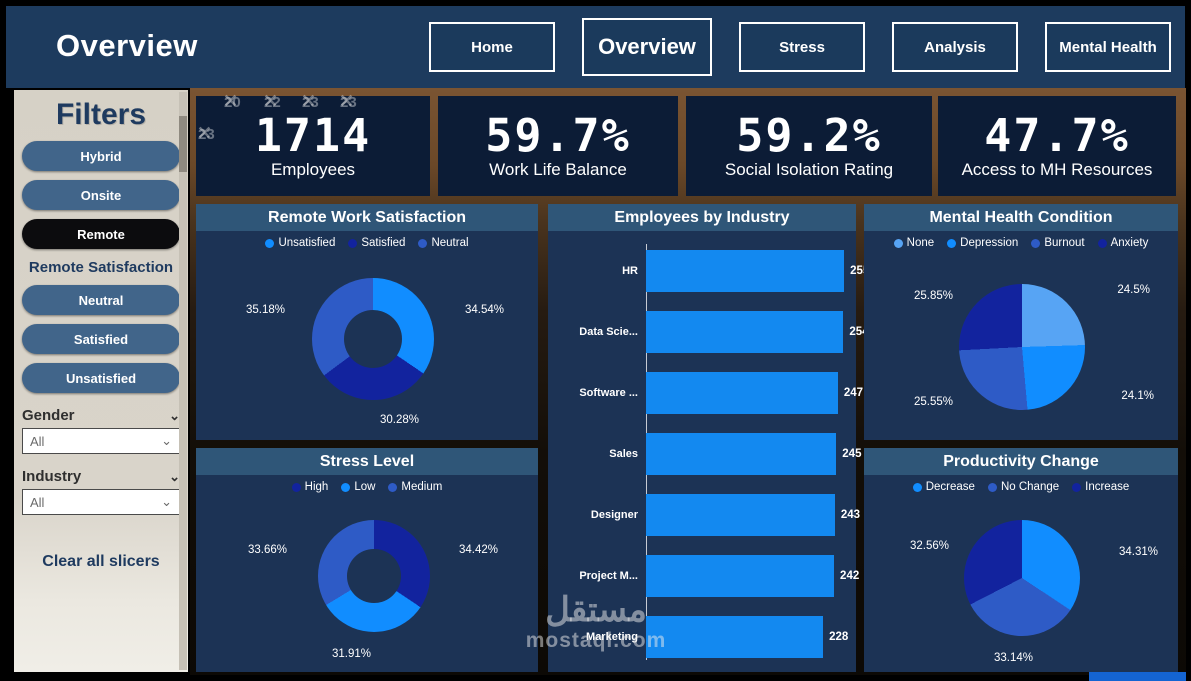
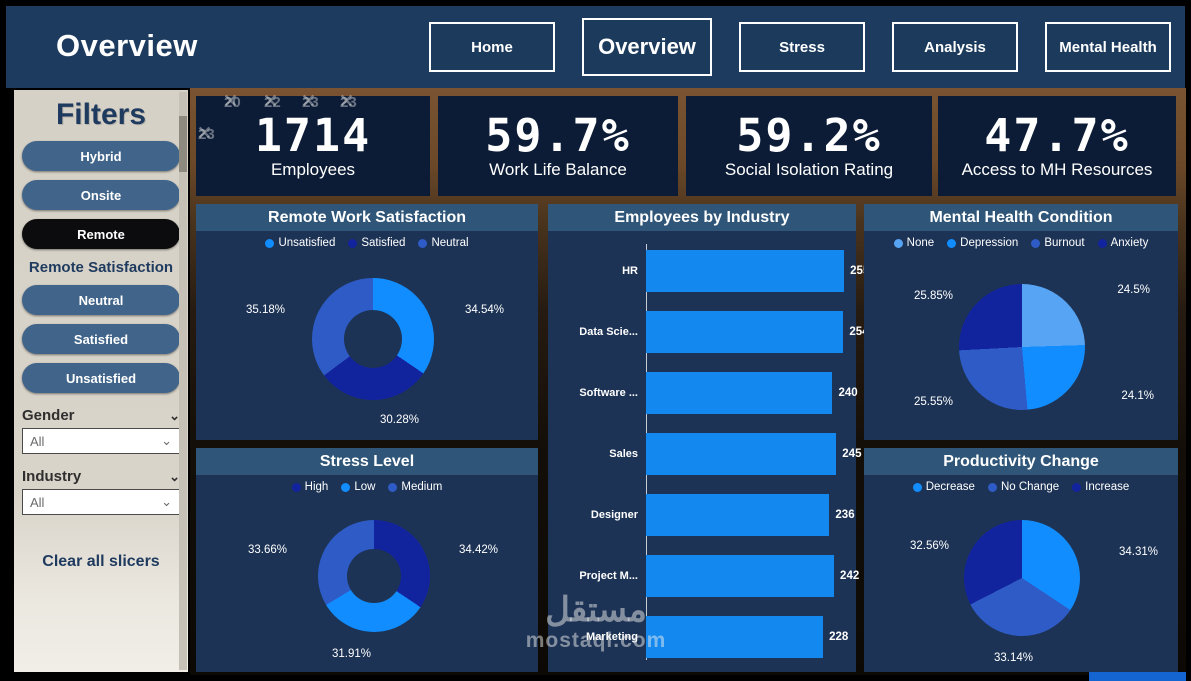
Employees by Industry/Software ...: 247 -> 240
Employees by Industry/Designer: 243 -> 236
